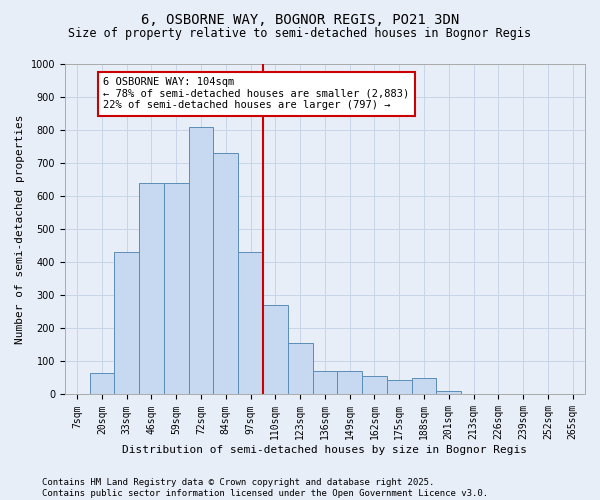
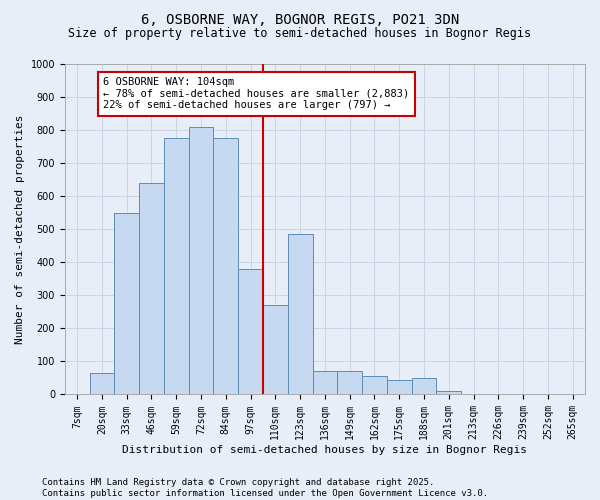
33sqm: 430 -> 550
59sqm: 640 -> 775
84sqm: 730 -> 775
97sqm: 430 -> 380
123sqm: 155 -> 485
